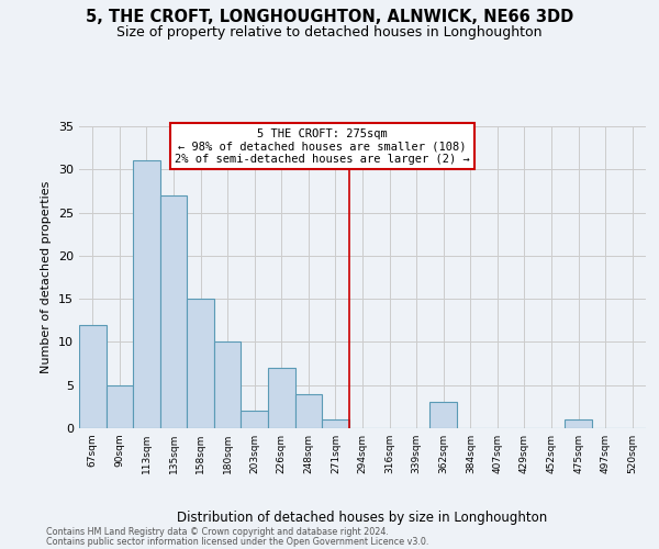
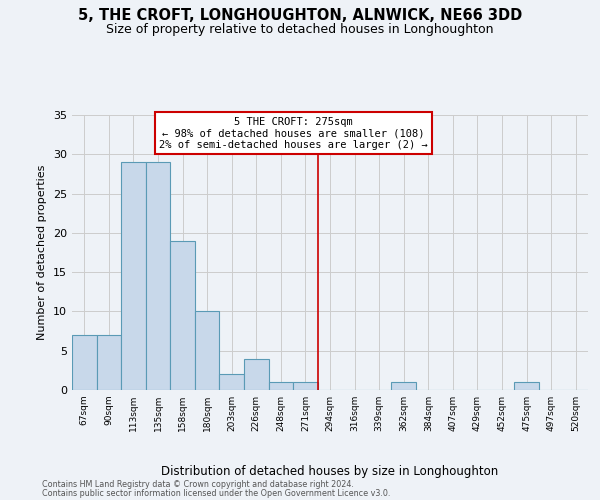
67sqm: 12 -> 7
90sqm: 5 -> 7
113sqm: 31 -> 29
135sqm: 27 -> 29
158sqm: 15 -> 19
226sqm: 7 -> 4
248sqm: 4 -> 1
362sqm: 3 -> 1
